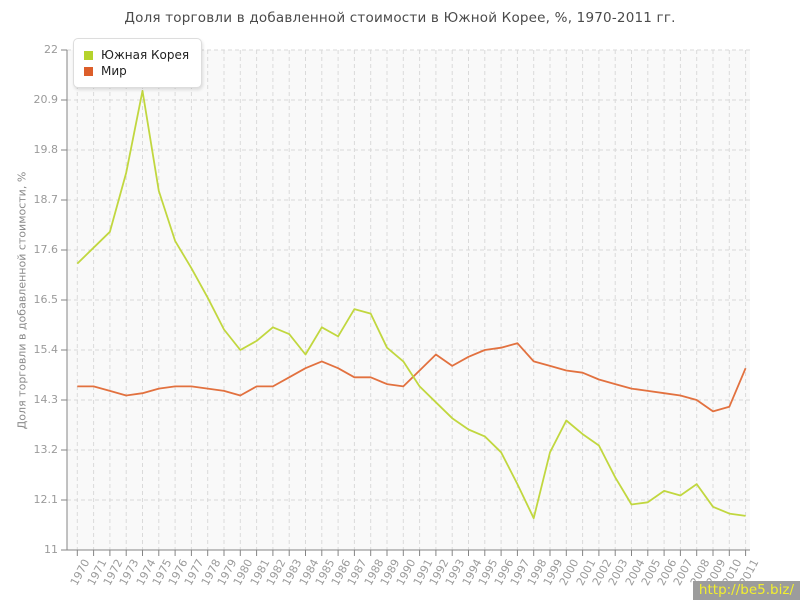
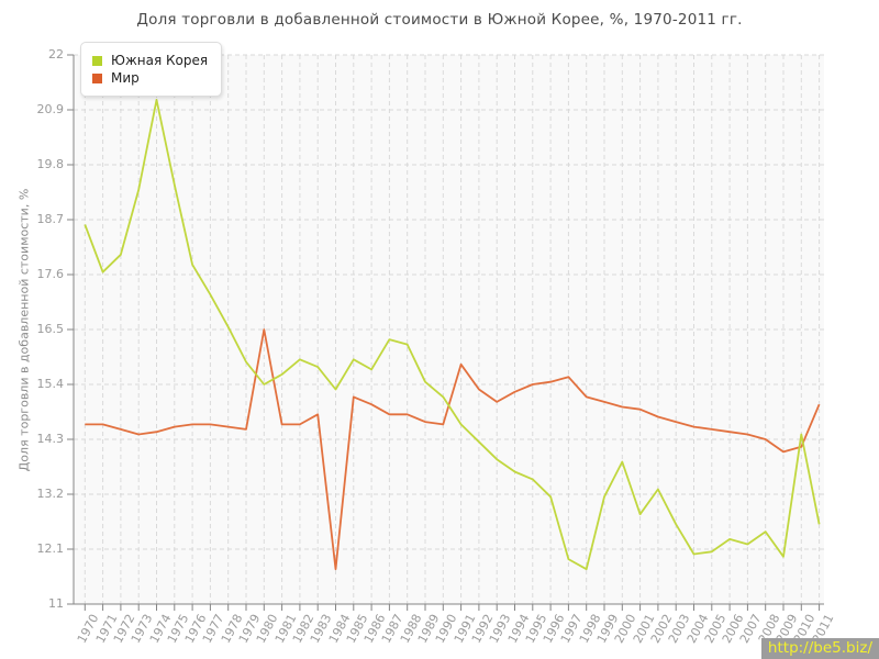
Южная Корея/1970: 17.3 -> 18.6
Южная Корея/1975: 18.9 -> 19.4
Мир/1980: 14.4 -> 16.5
Мир/1984: 15.0 -> 11.7
Мир/1991: 14.9 -> 15.8
Южная Корея/1997: 12.4 -> 11.9
Южная Корея/2001: 13.6 -> 12.8
Южная Корея/2010: 11.8 -> 14.4
Южная Корея/2011: 11.8 -> 12.6
